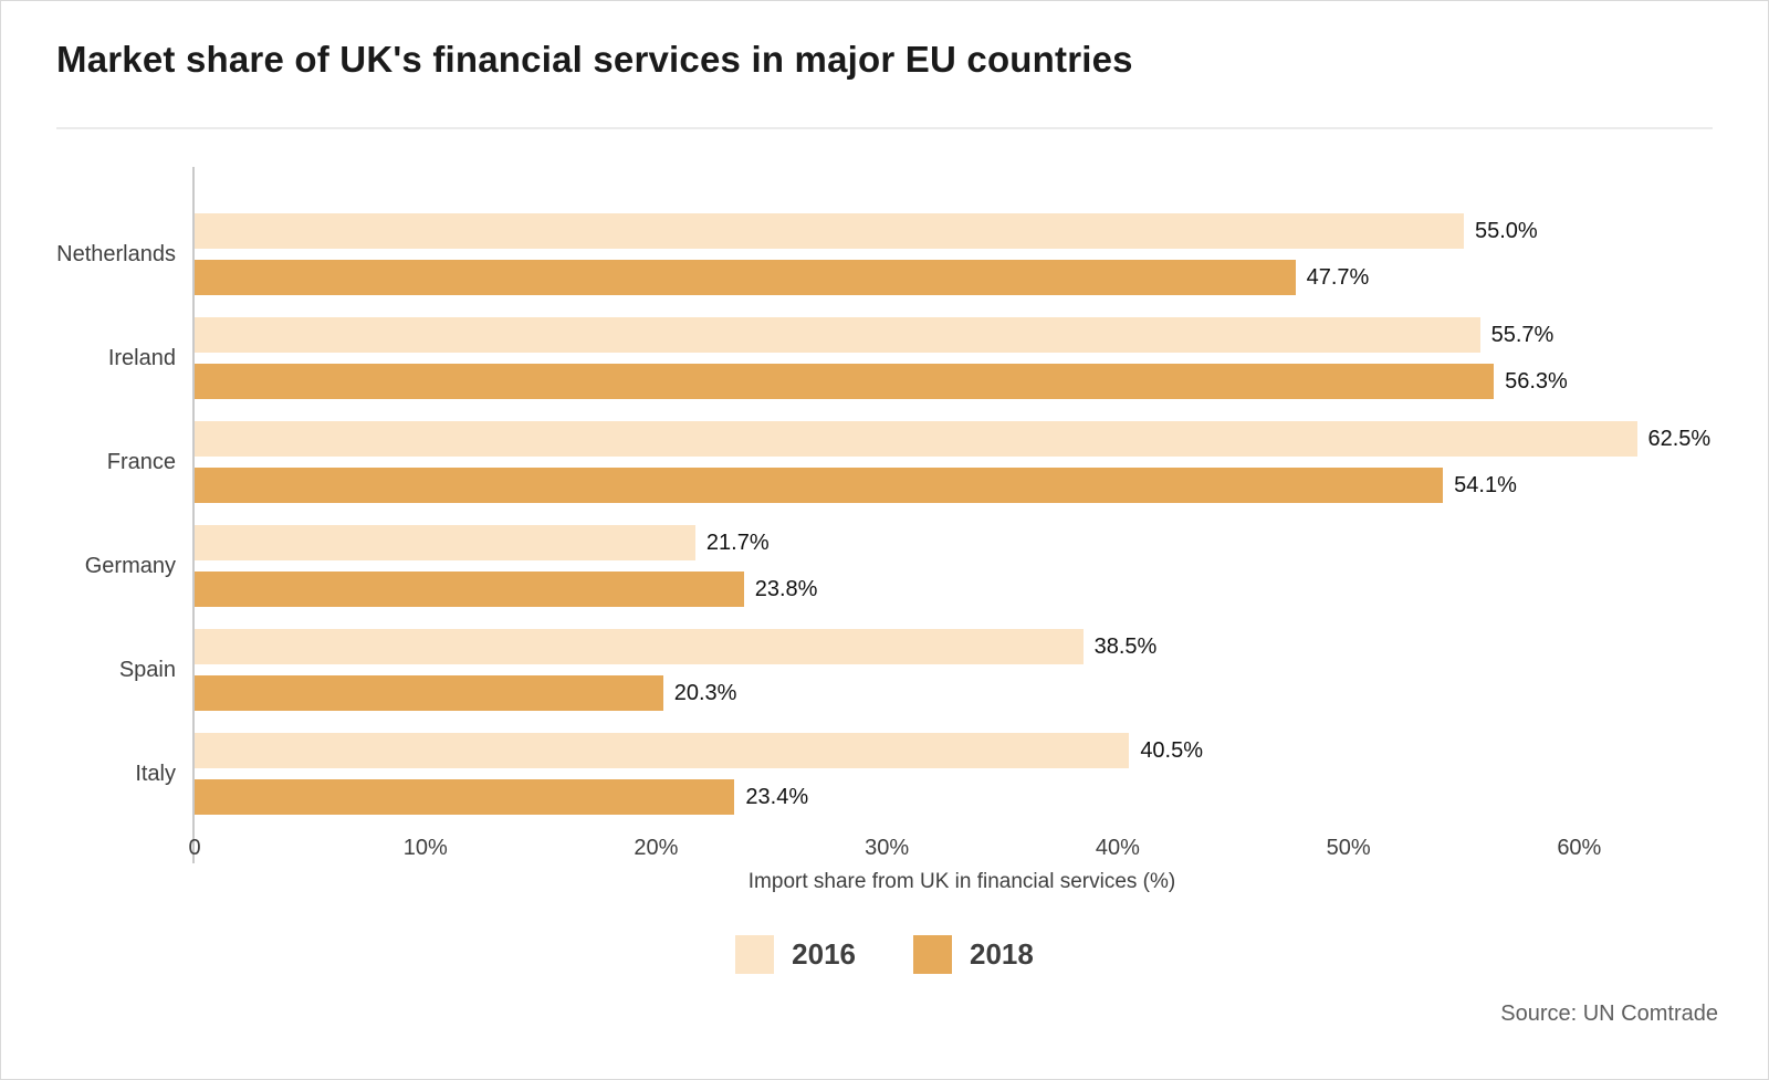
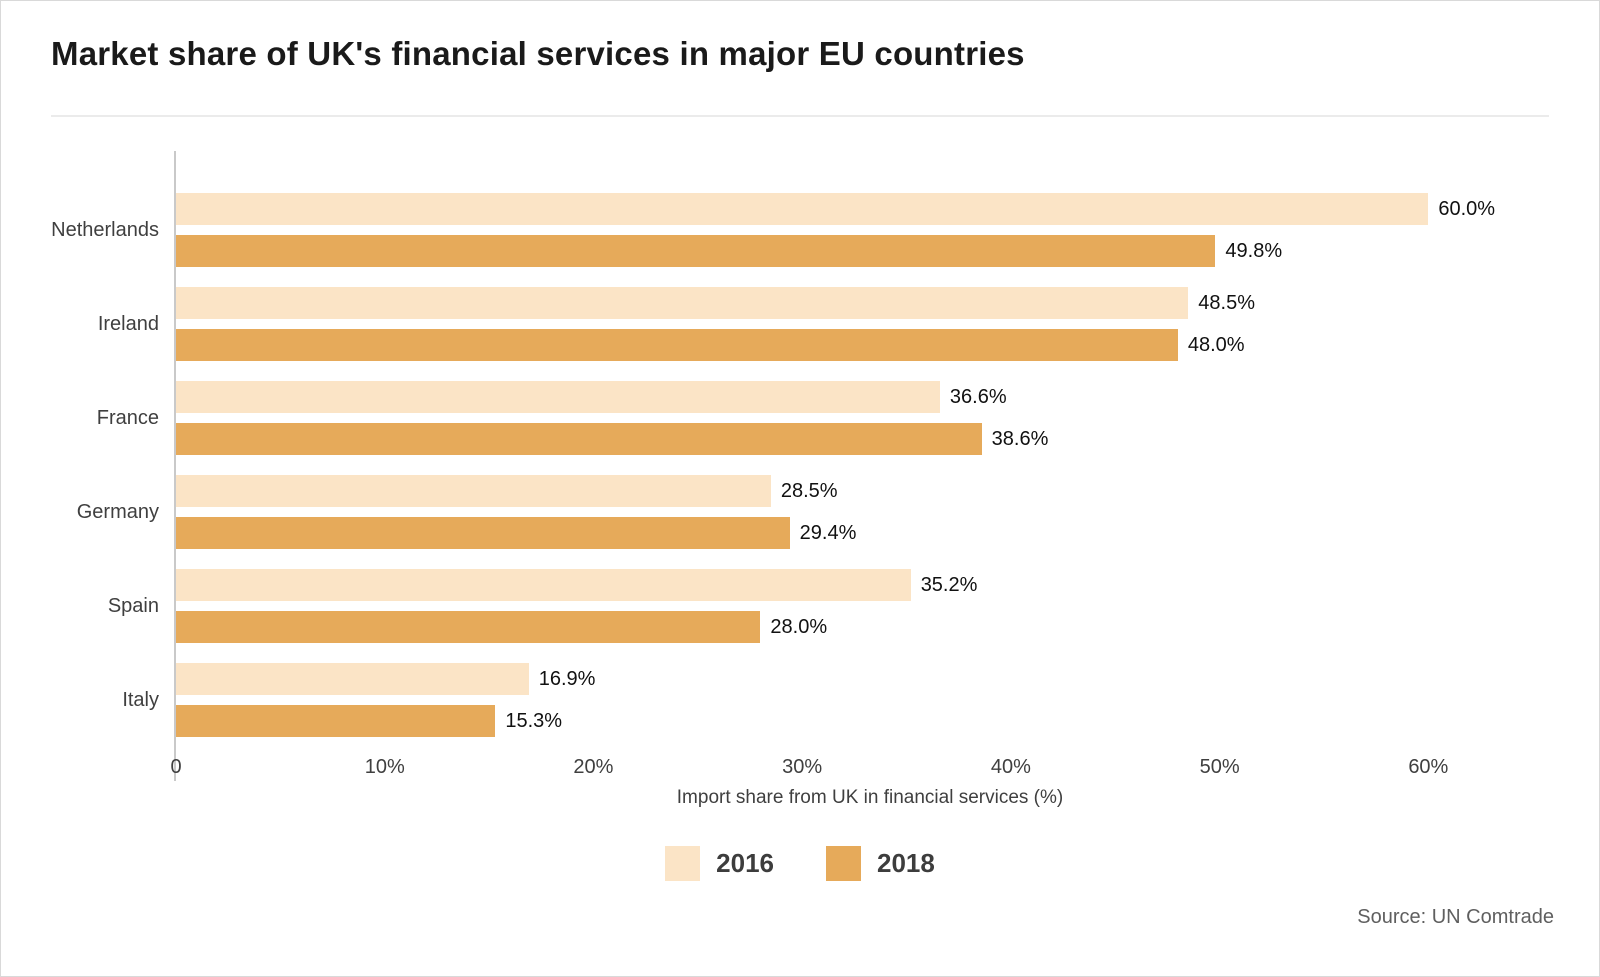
2016/Netherlands: 55.0% -> 60.0%
2018/Netherlands: 47.7% -> 49.8%
2016/Ireland: 55.7% -> 48.5%
2018/Ireland: 56.3% -> 48.0%
2016/France: 62.5% -> 36.6%
2018/France: 54.1% -> 38.6%
2016/Germany: 21.7% -> 28.5%
2018/Germany: 23.8% -> 29.4%
2016/Spain: 38.5% -> 35.2%
2018/Spain: 20.3% -> 28.0%
2016/Italy: 40.5% -> 16.9%
2018/Italy: 23.4% -> 15.3%
